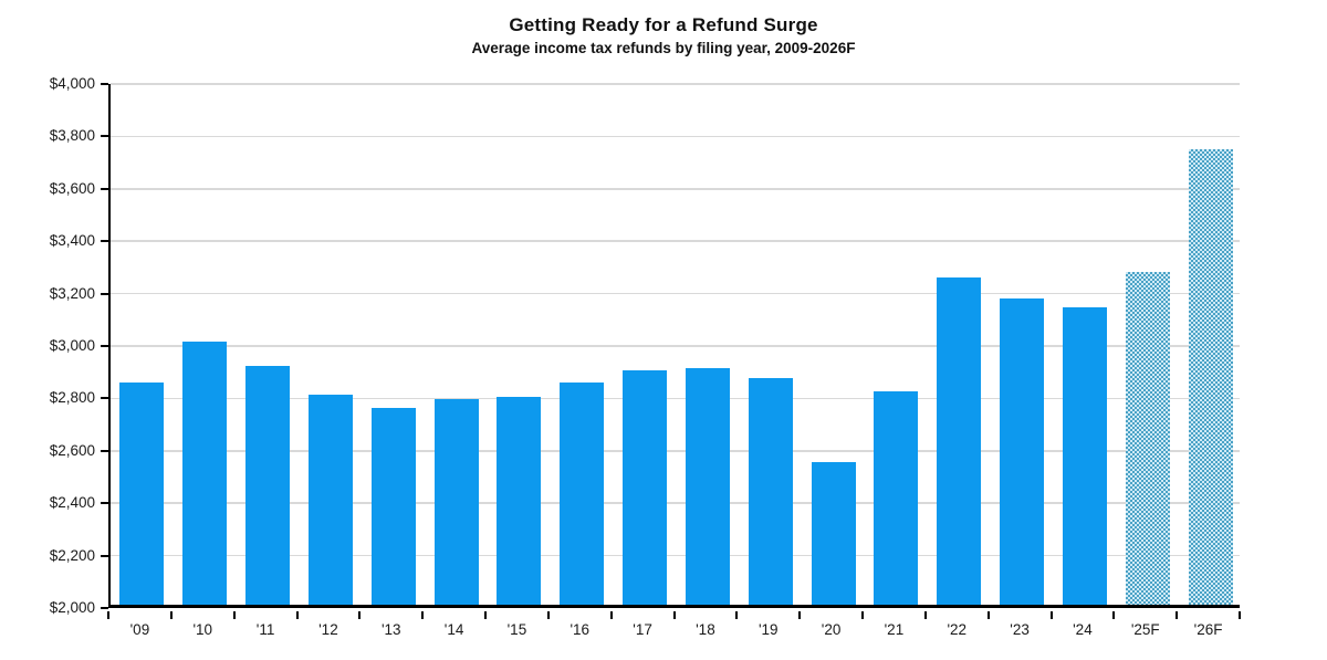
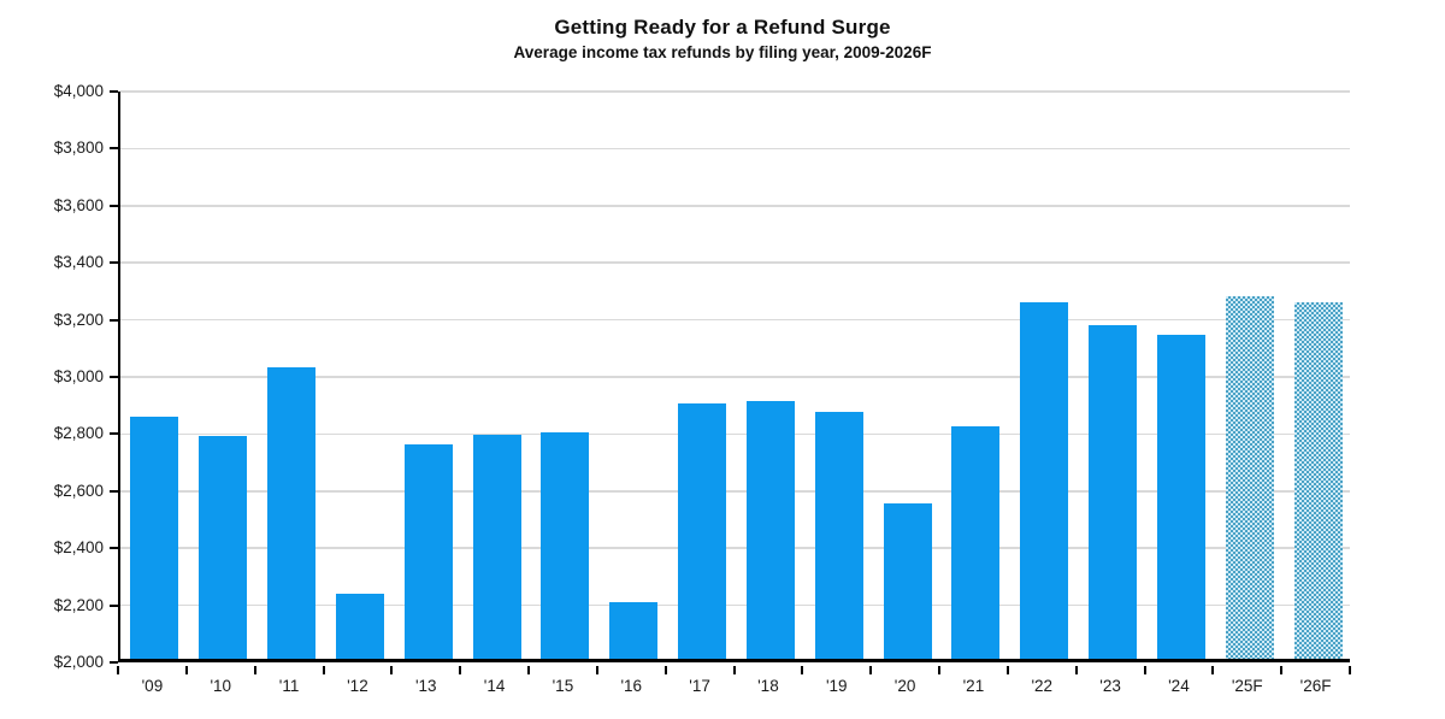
'10: $3000 -> $2780
'11: $2910 -> $3020
'12: $2800 -> $2230
'16: $2850 -> $2200
'26F: $3740 -> $3250
